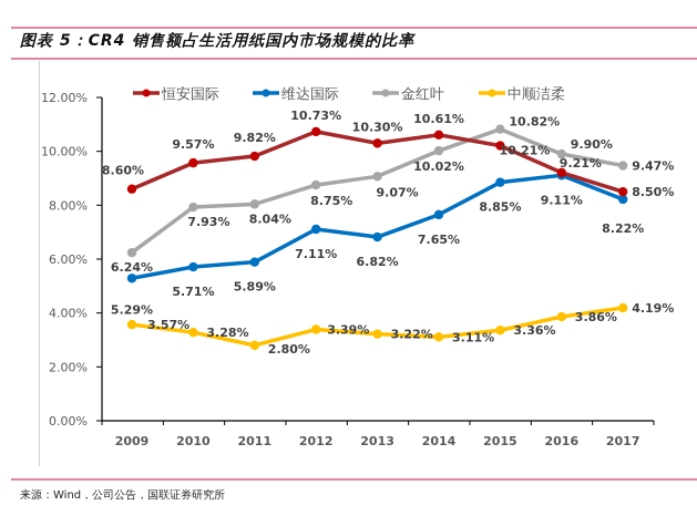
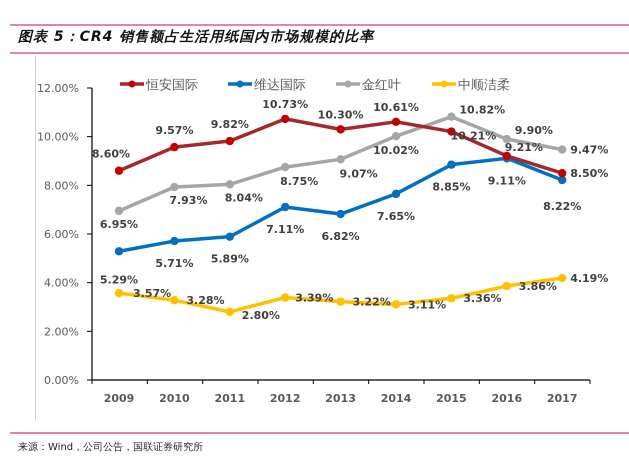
金红叶/2009: 6.24% -> 6.95%
